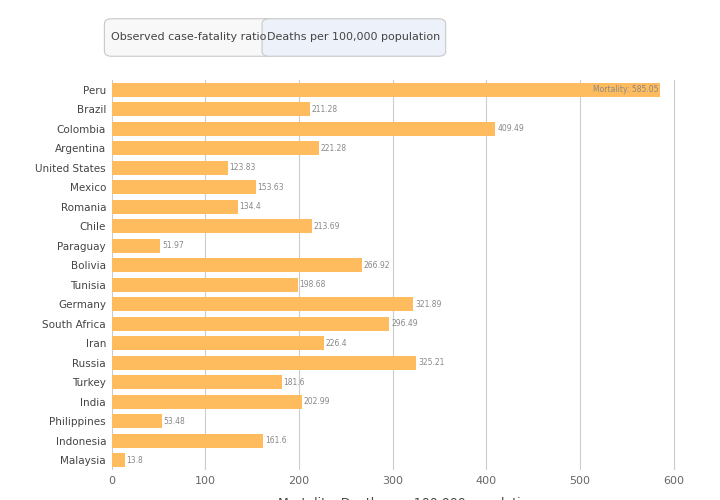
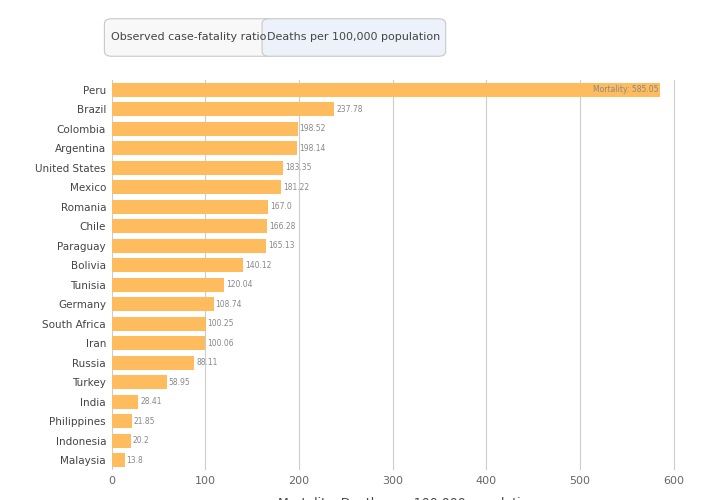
Brazil: 211.28 -> 237.78
Colombia: 409.49 -> 198.52
Argentina: 221.28 -> 198.14
United States: 123.83 -> 183.35
Mexico: 153.63 -> 181.22
Romania: 134.4 -> 167.0
Chile: 213.69 -> 166.28
Paraguay: 51.97 -> 165.13
Bolivia: 266.92 -> 140.12
Tunisia: 198.68 -> 120.04
Germany: 321.89 -> 108.74
South Africa: 296.49 -> 100.25
Iran: 226.4 -> 100.06
Russia: 325.21 -> 88.11
Turkey: 181.6 -> 58.95
India: 202.99 -> 28.41
Philippines: 53.48 -> 21.85
Indonesia: 161.6 -> 20.2
